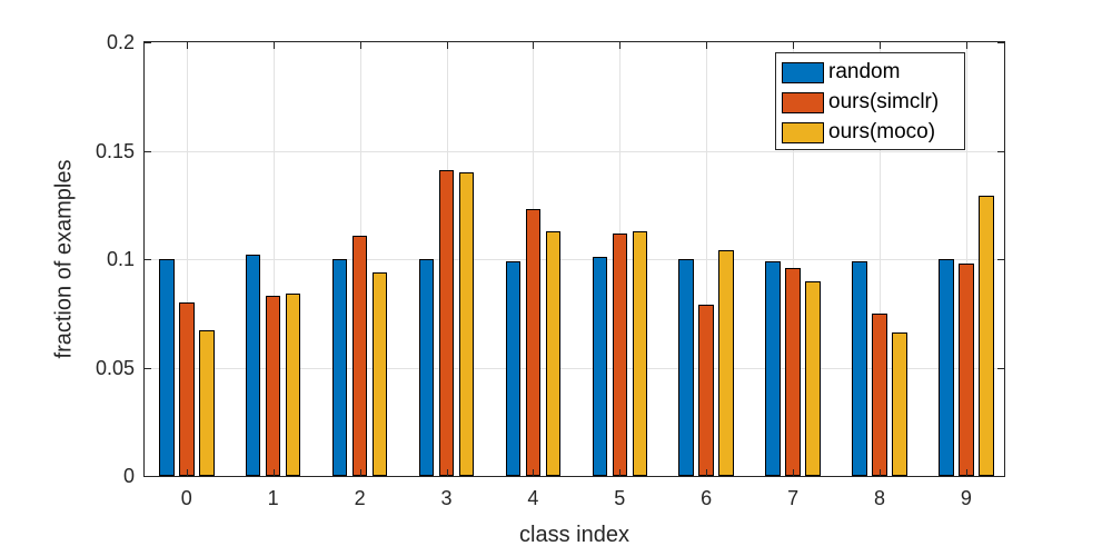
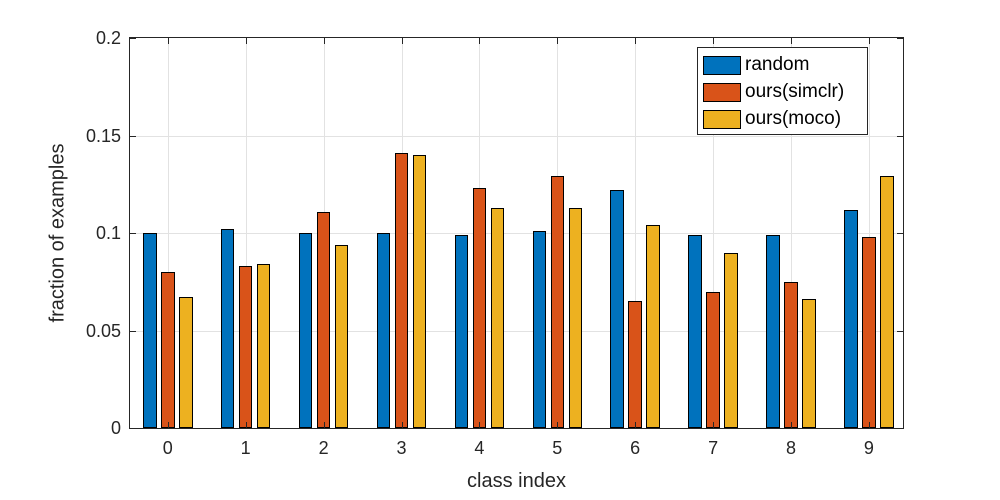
ours(simclr)/5: 0.112 -> 0.129
random/6: 0.100 -> 0.122
ours(simclr)/6: 0.079 -> 0.065
ours(simclr)/7: 0.096 -> 0.070
random/9: 0.100 -> 0.112
